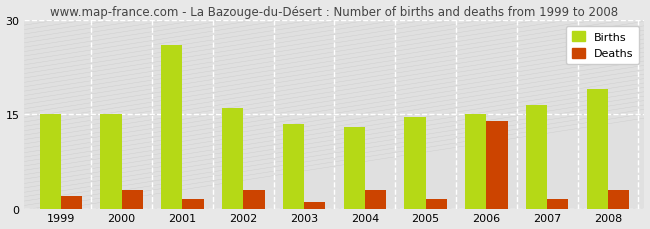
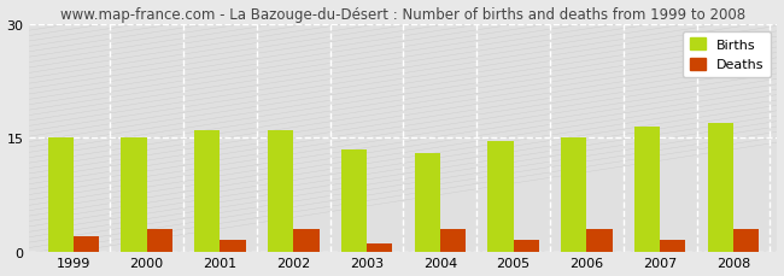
Births/2001: 26.0 -> 16.0
Deaths/2006: 14.0 -> 3.0
Births/2008: 19.0 -> 17.0
